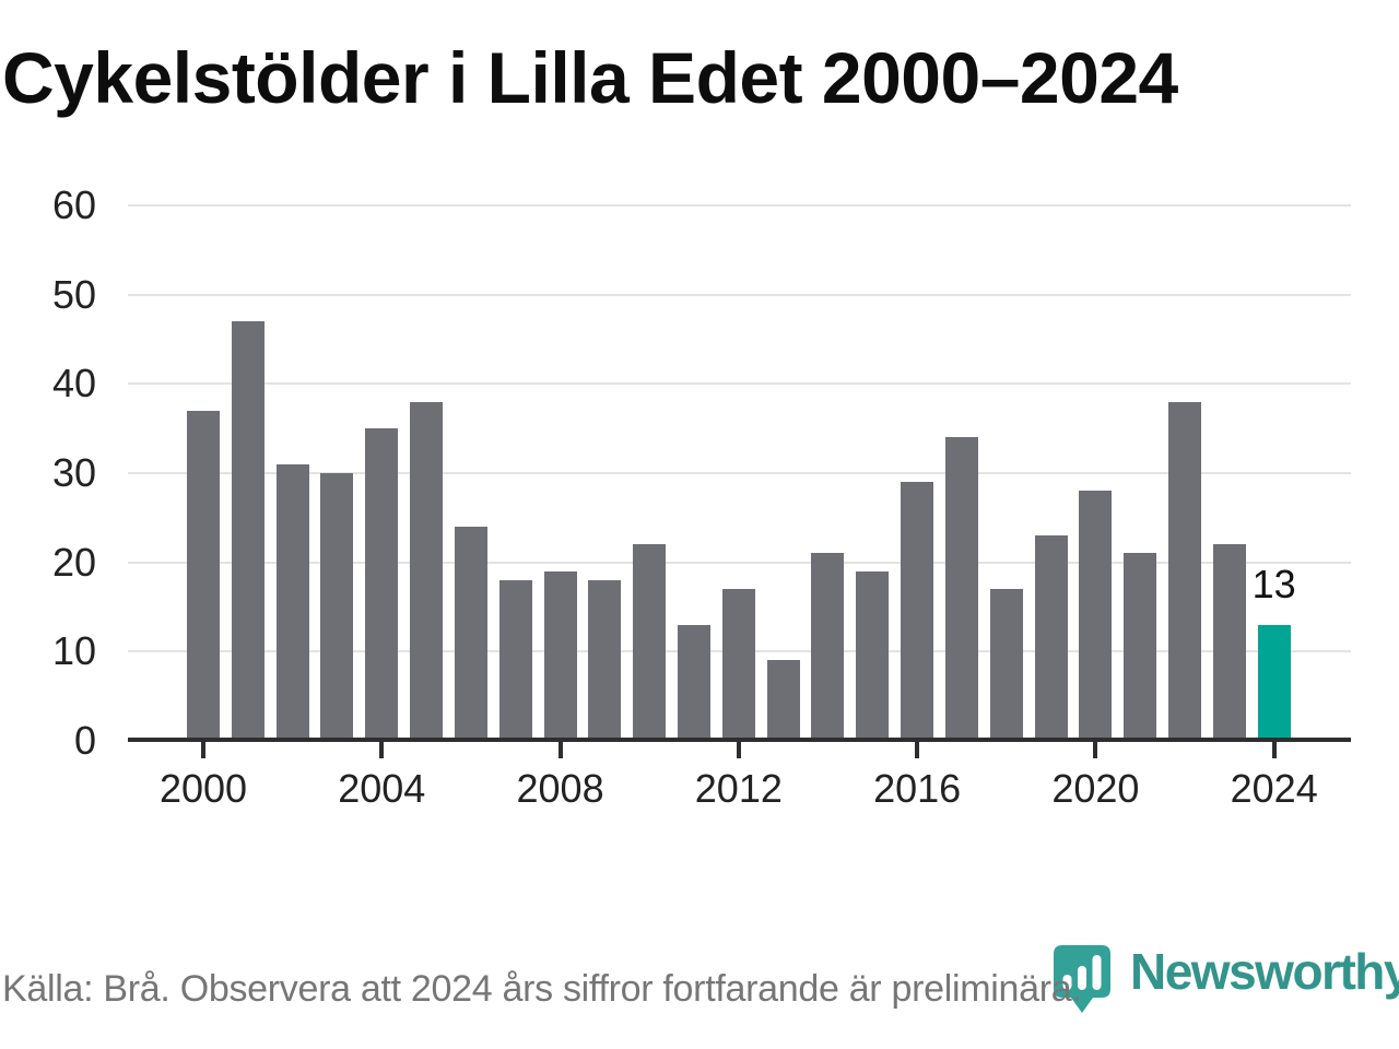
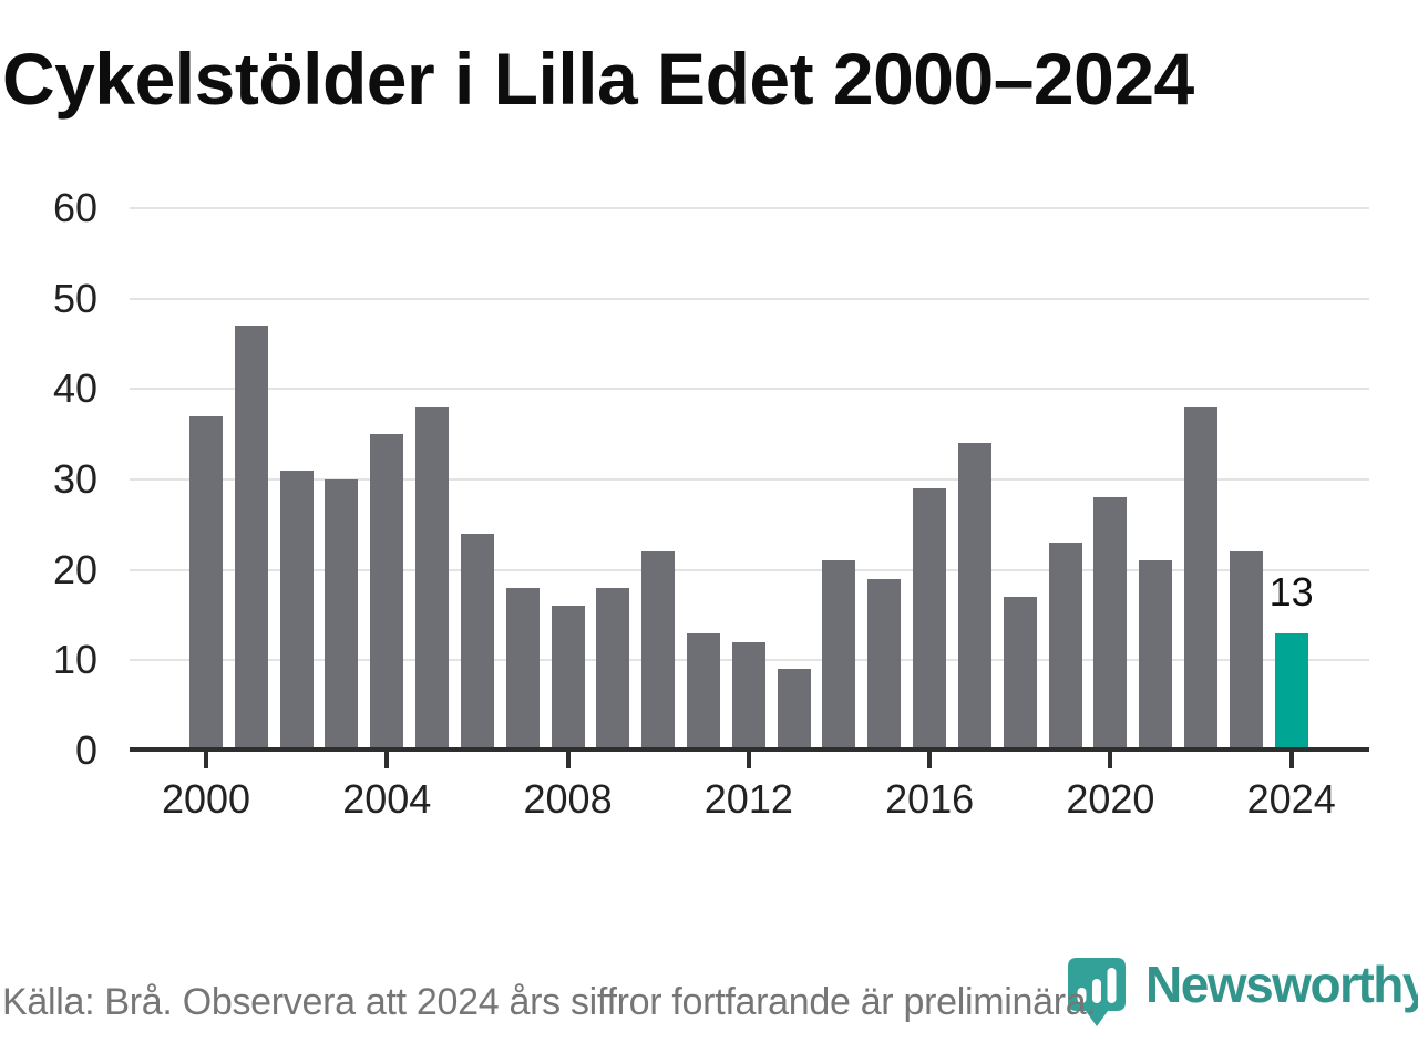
2008: 19 -> 16
2012: 17 -> 12
